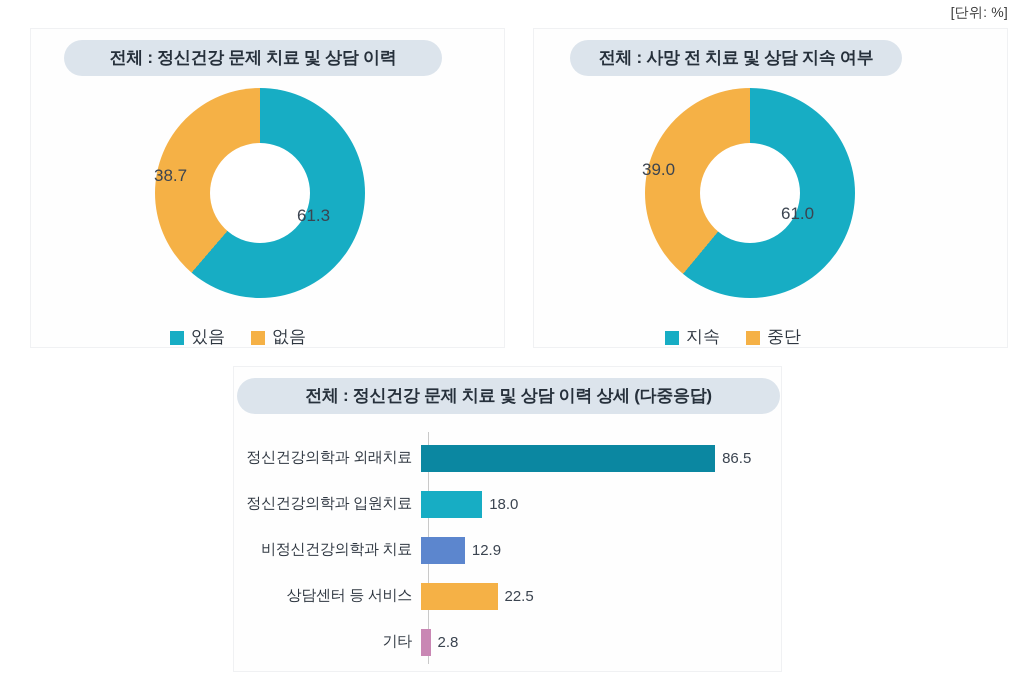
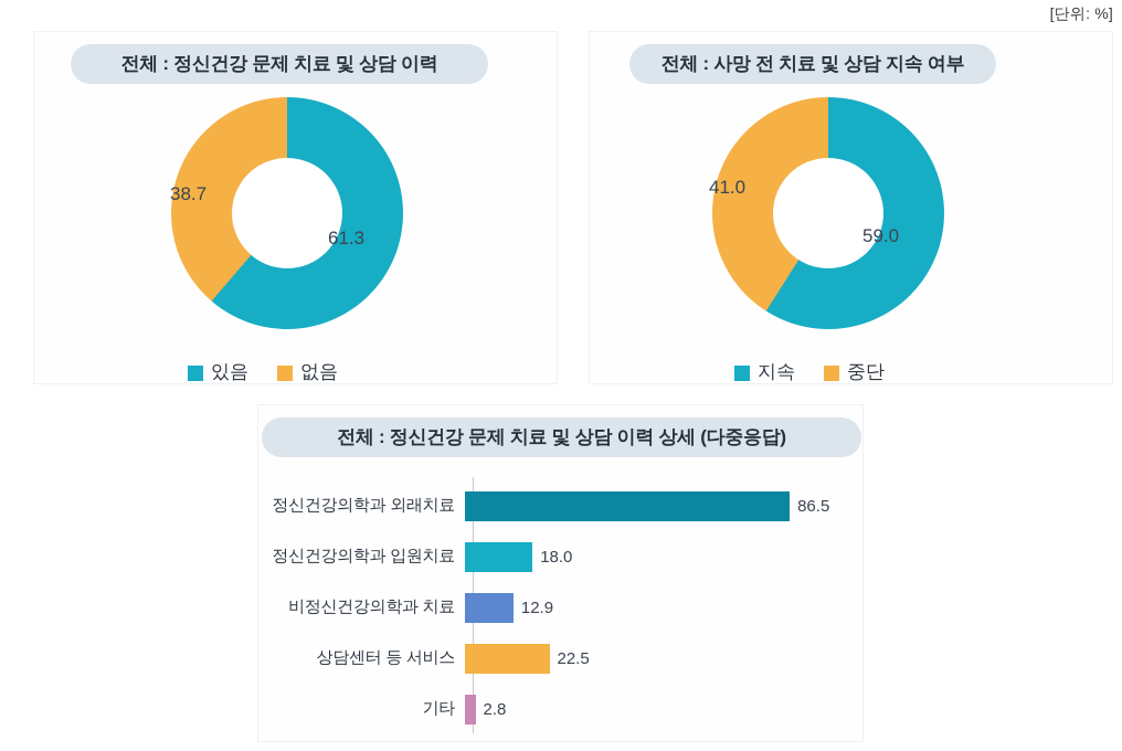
전체 : 사망 전 치료 및 상담 지속 여부/지속: 61.0 -> 59.0
전체 : 사망 전 치료 및 상담 지속 여부/중단: 39.0 -> 41.0
